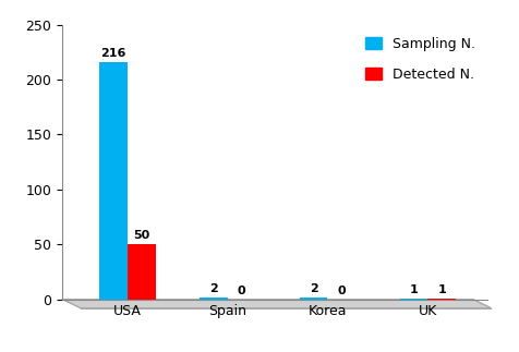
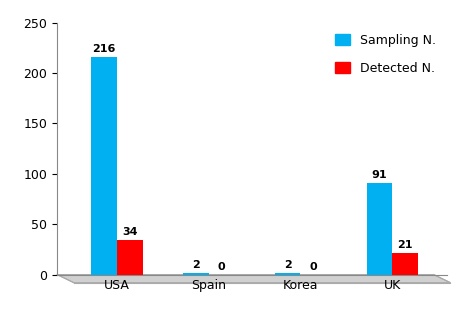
Detected N./USA: 50 -> 34
Sampling N./UK: 1 -> 91
Detected N./UK: 1 -> 21
